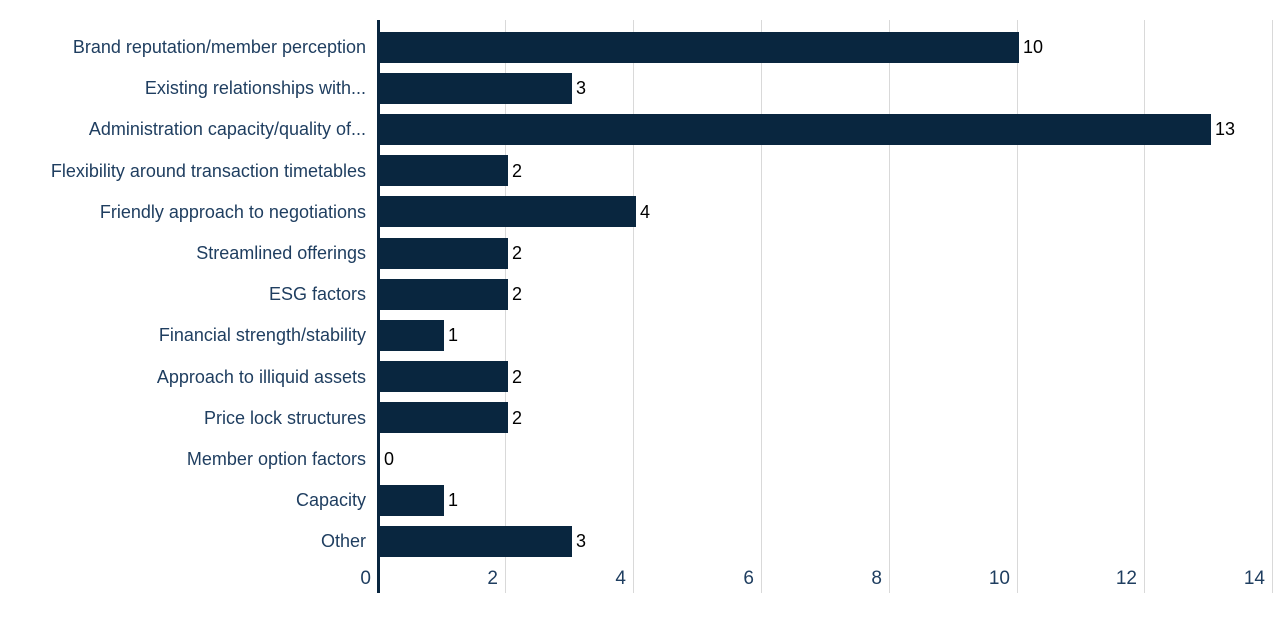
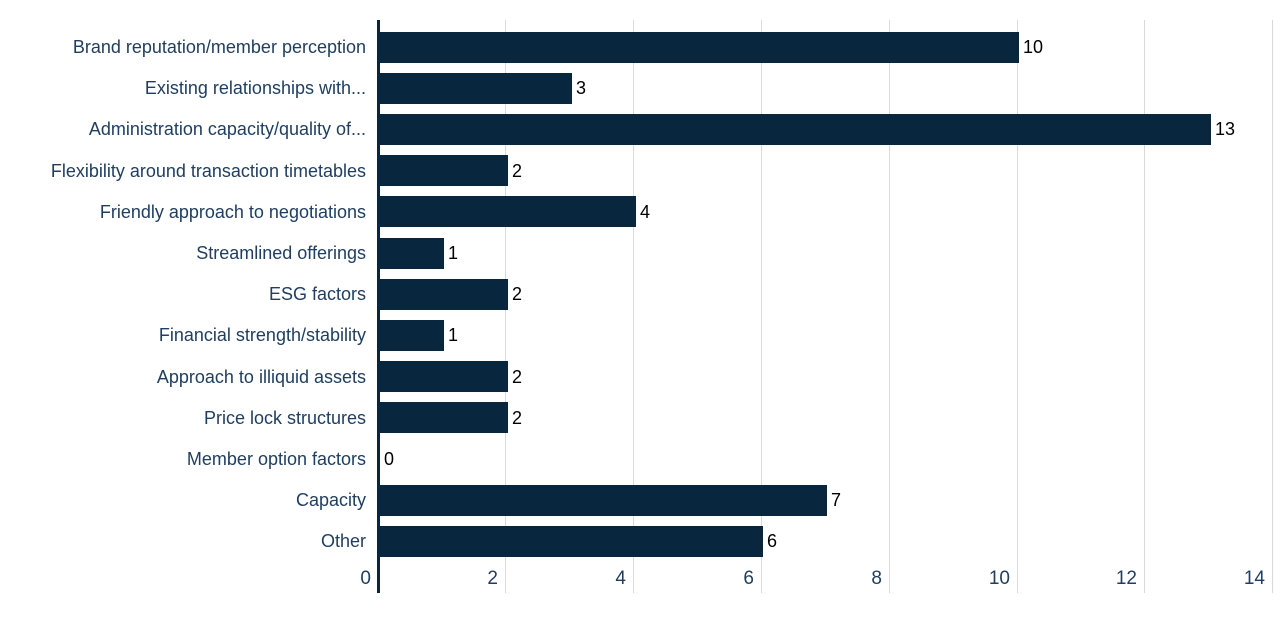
Streamlined offerings: 2 -> 1
Capacity: 1 -> 7
Other: 3 -> 6
